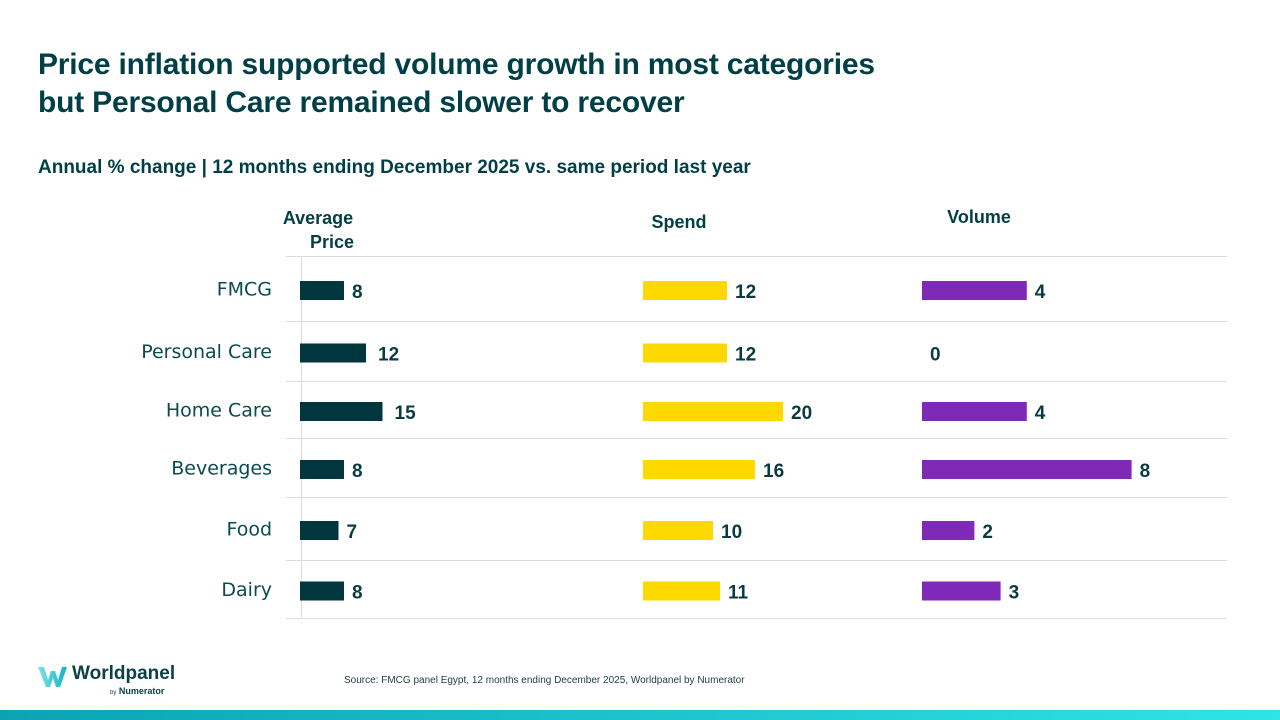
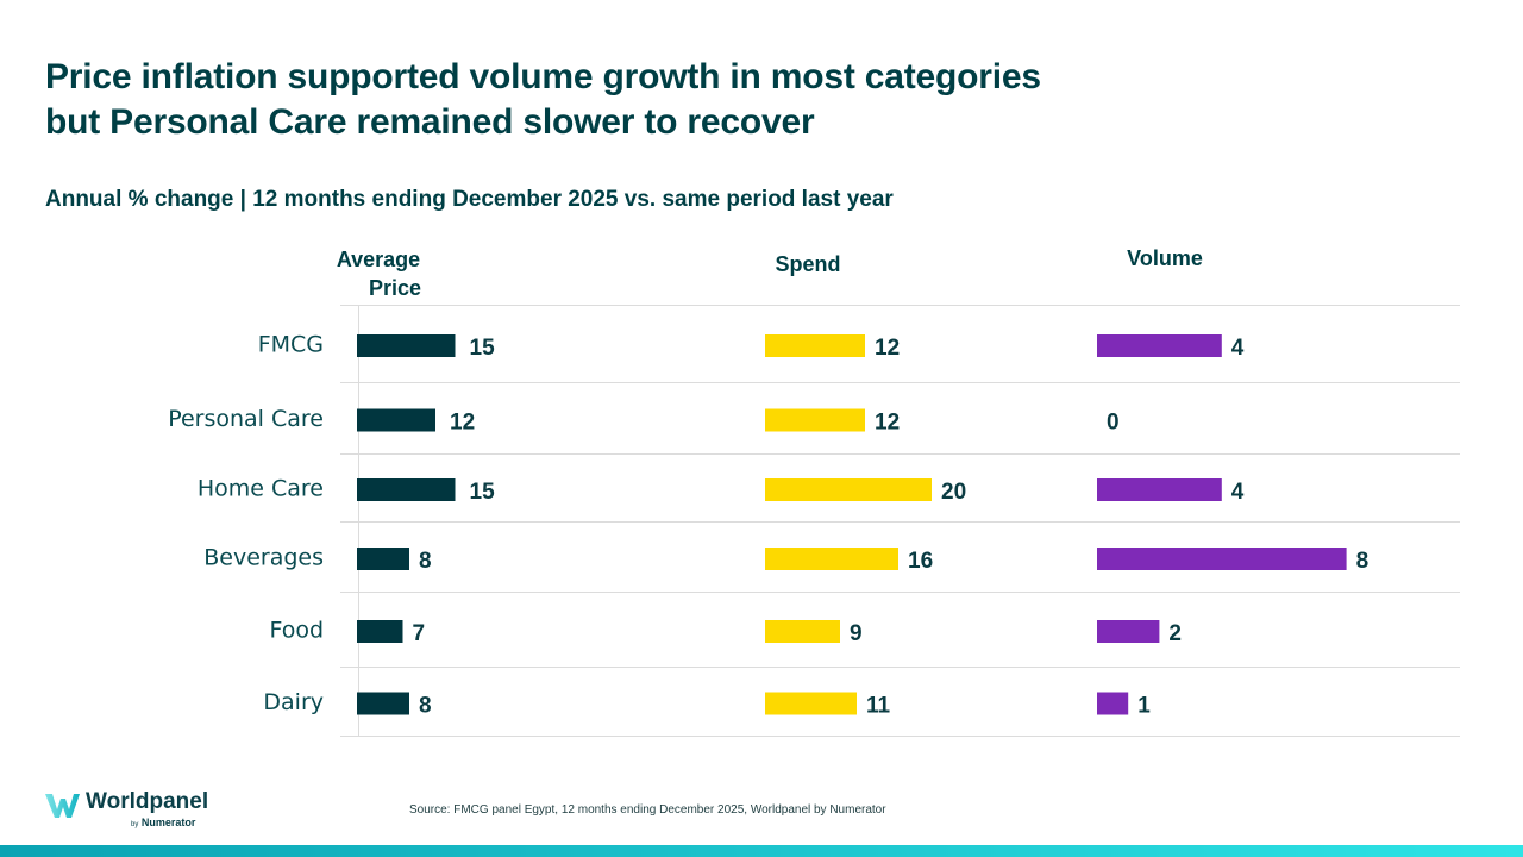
Average Price/FMCG: 8 -> 15
Spend/Food: 10 -> 9
Volume/Dairy: 3 -> 1
